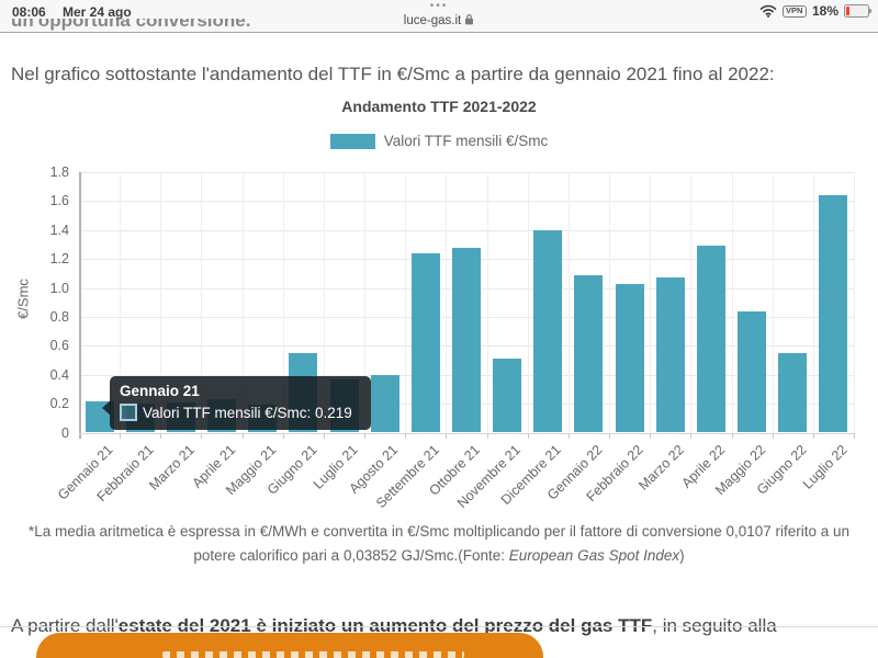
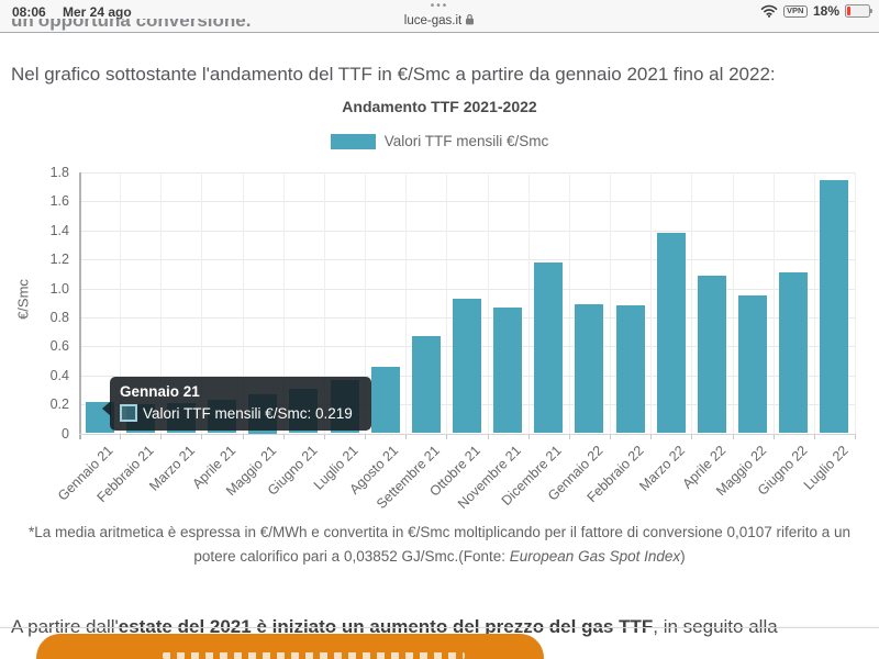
Maggio 21: 0.19 -> 0.27
Giugno 21: 0.55 -> 0.31
Agosto 21: 0.40 -> 0.46
Settembre 21: 1.24 -> 0.67
Ottobre 21: 1.28 -> 0.93
Novembre 21: 0.51 -> 0.87
Dicembre 21: 1.40 -> 1.18
Gennaio 22: 1.09 -> 0.89
Febbraio 22: 1.03 -> 0.88
Marzo 22: 1.07 -> 1.38
Aprile 22: 1.29 -> 1.09
Maggio 22: 0.84 -> 0.95
Giugno 22: 0.55 -> 1.11
Luglio 22: 1.64 -> 1.75
